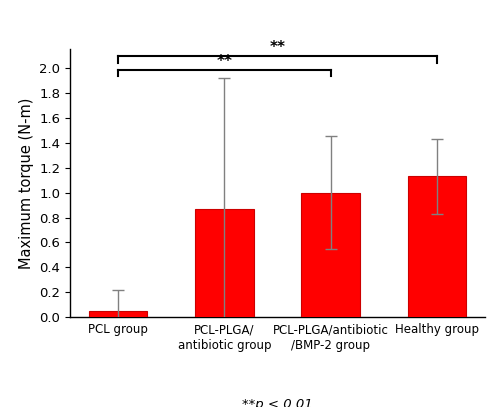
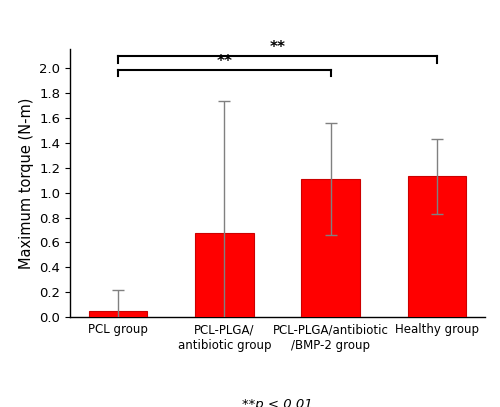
PCL-PLGA/ antibiotic group: 0.87 -> 0.68
PCL-PLGA/antibiotic /BMP-2 group: 1.00 -> 1.11
